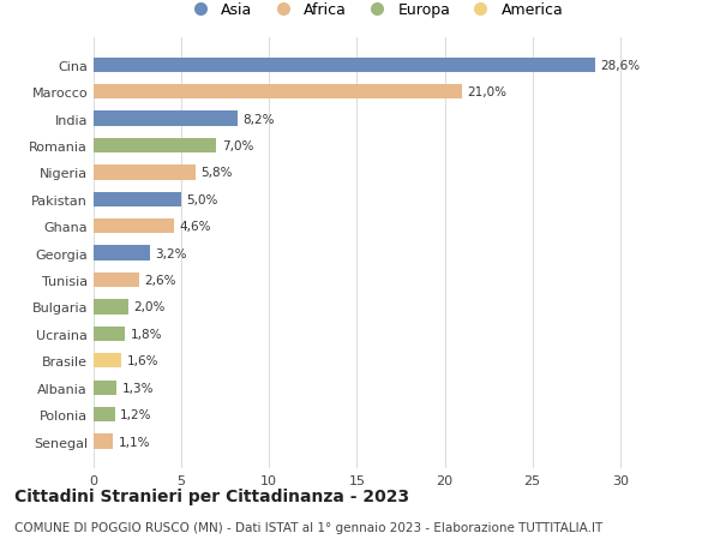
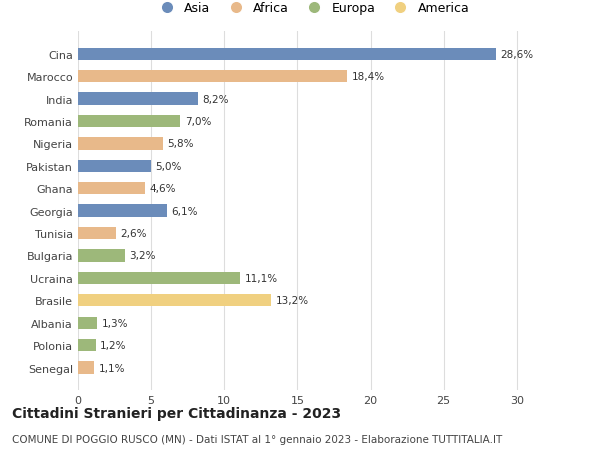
Marocco: 21,0% -> 18,4%
Georgia: 3,2% -> 6,1%
Bulgaria: 2,0% -> 3,2%
Ucraina: 1,8% -> 11,1%
Brasile: 1,6% -> 13,2%
